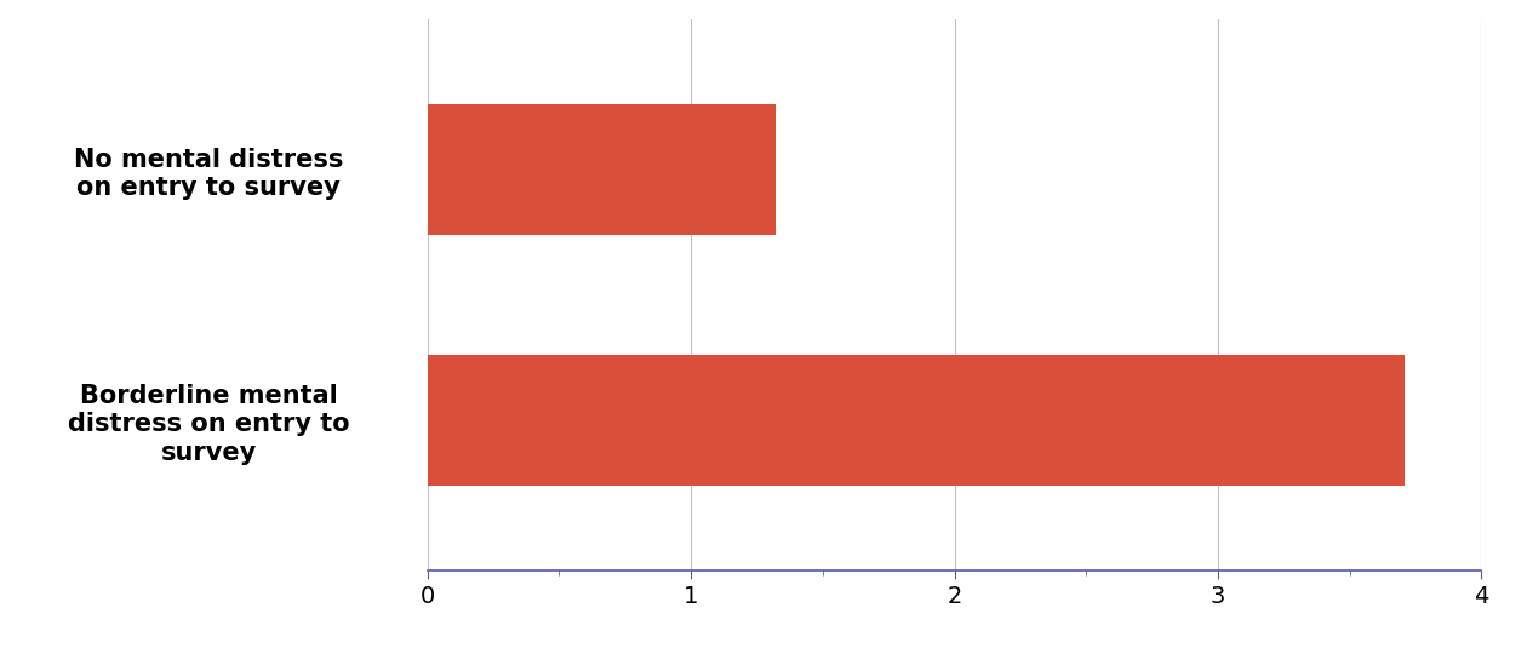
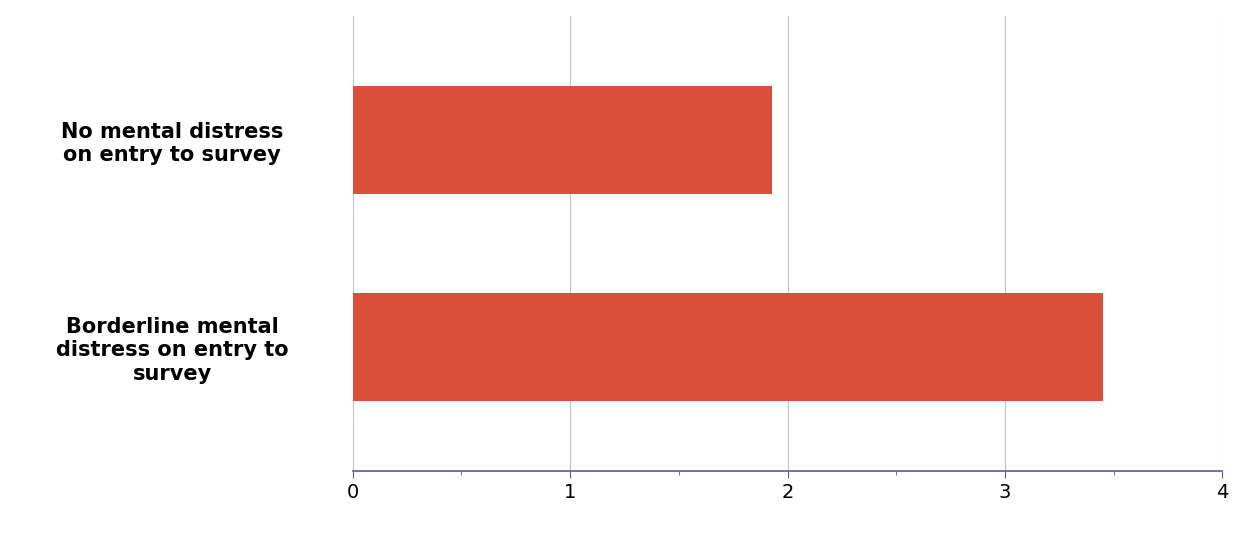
No mental distress on entry to survey: 1.32 -> 1.93
Borderline mental distress on entry to survey: 3.71 -> 3.45
